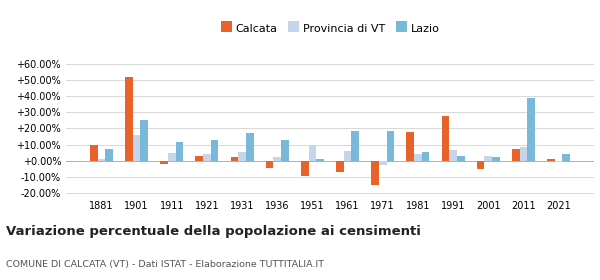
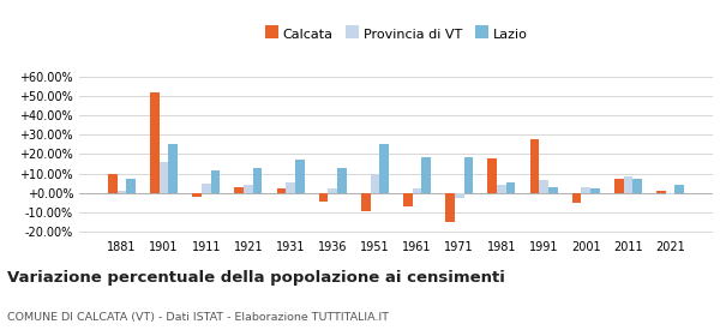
Lazio/1951: 1% -> 26%
Provincia di VT/1961: 6% -> 2%
Lazio/2011: 39% -> 8%
